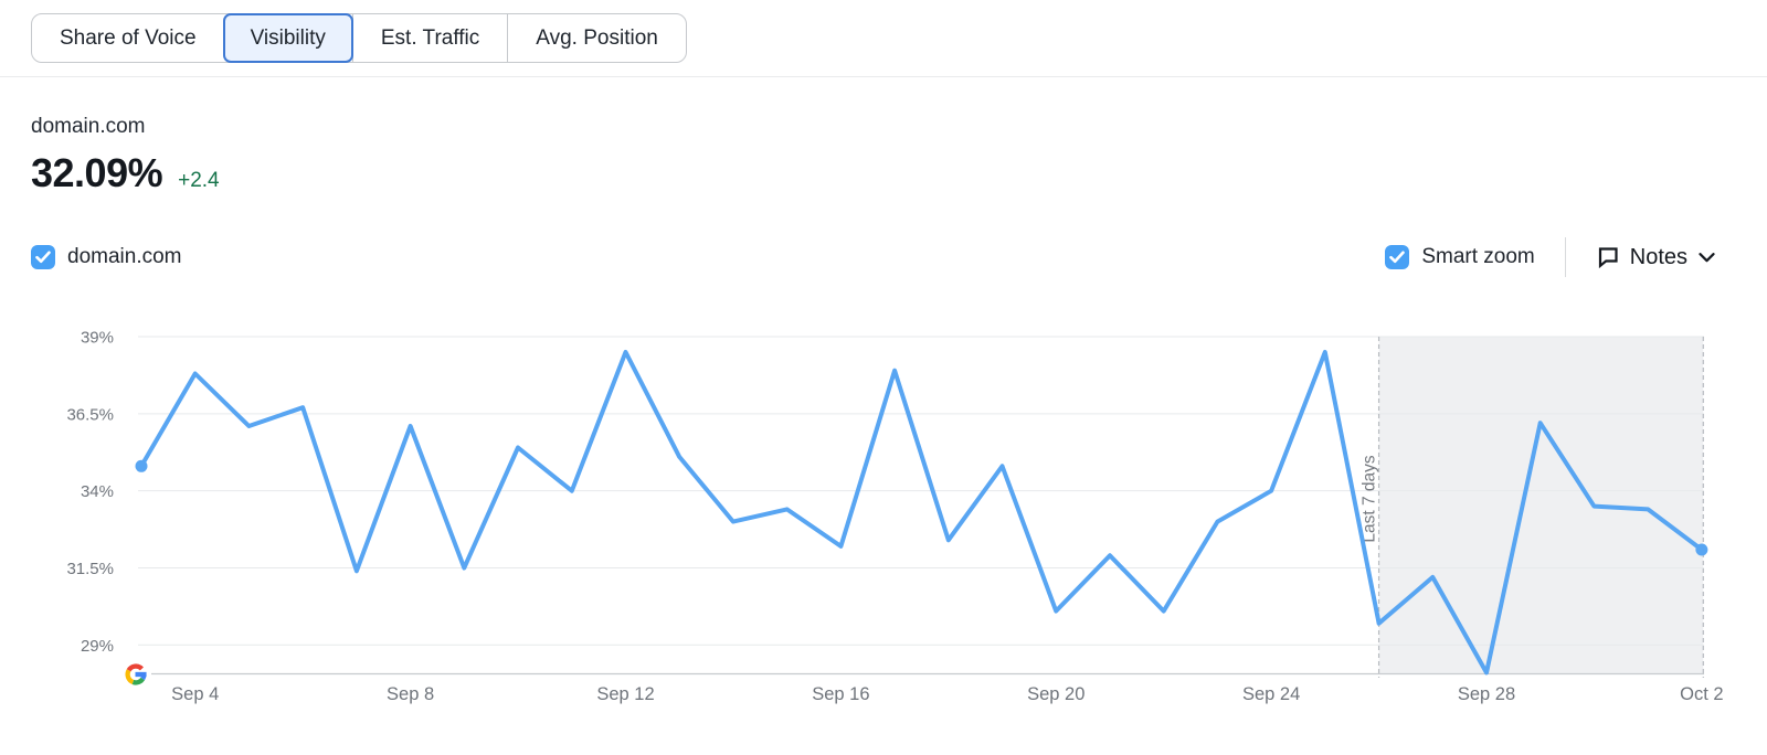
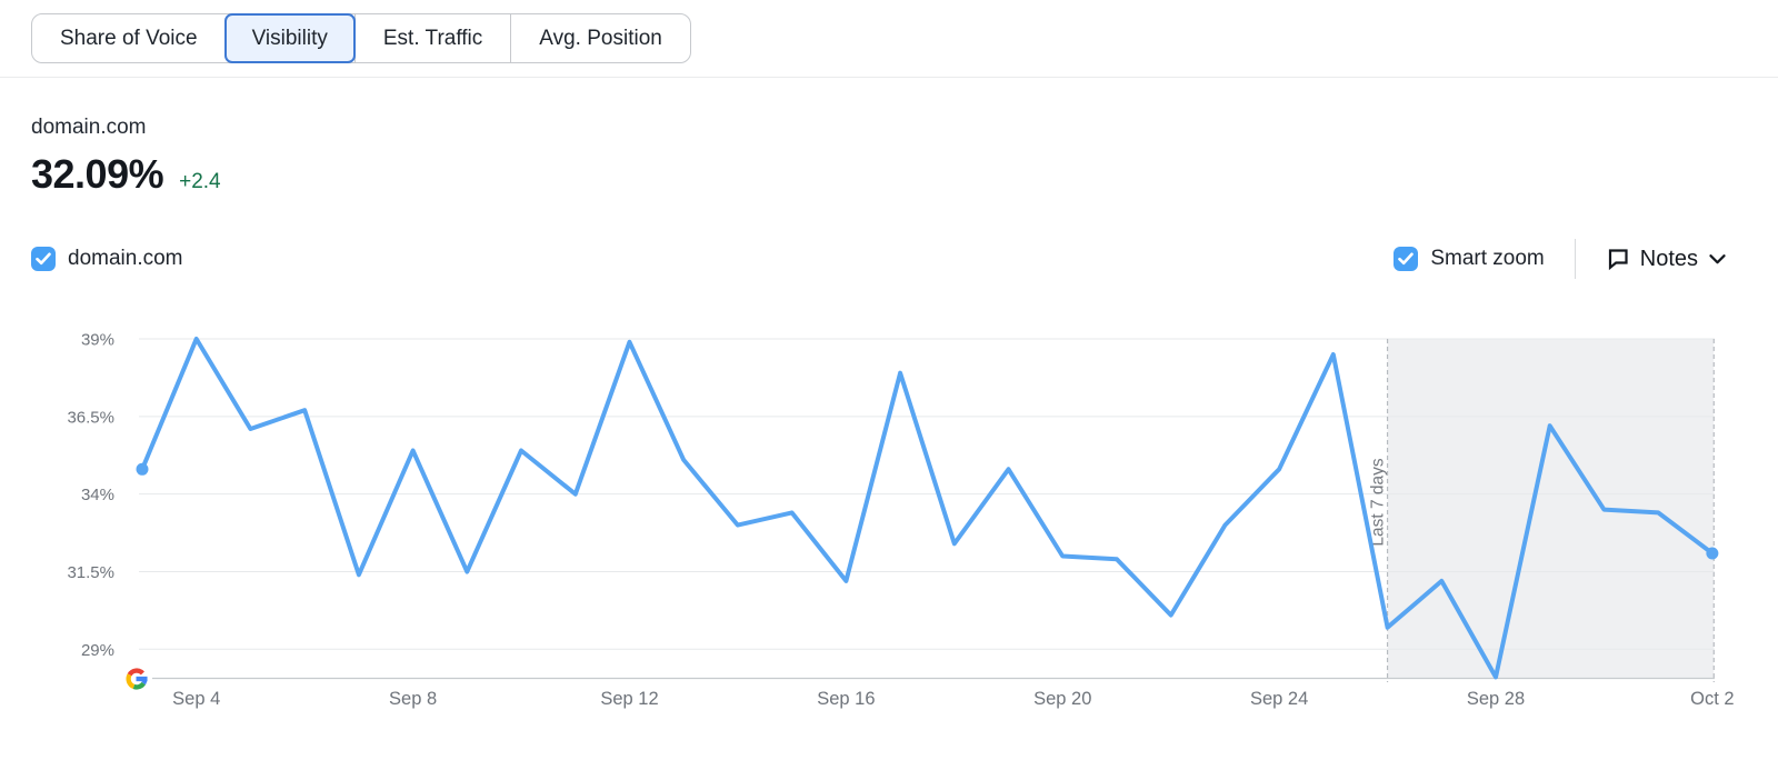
Sep 4: 37.8% -> 39.0%
Sep 8: 36.1% -> 35.4%
Sep 12: 38.5% -> 38.9%
Sep 16: 32.2% -> 31.2%
Sep 20: 30.1% -> 32.0%
Sep 24: 34.0% -> 34.8%
